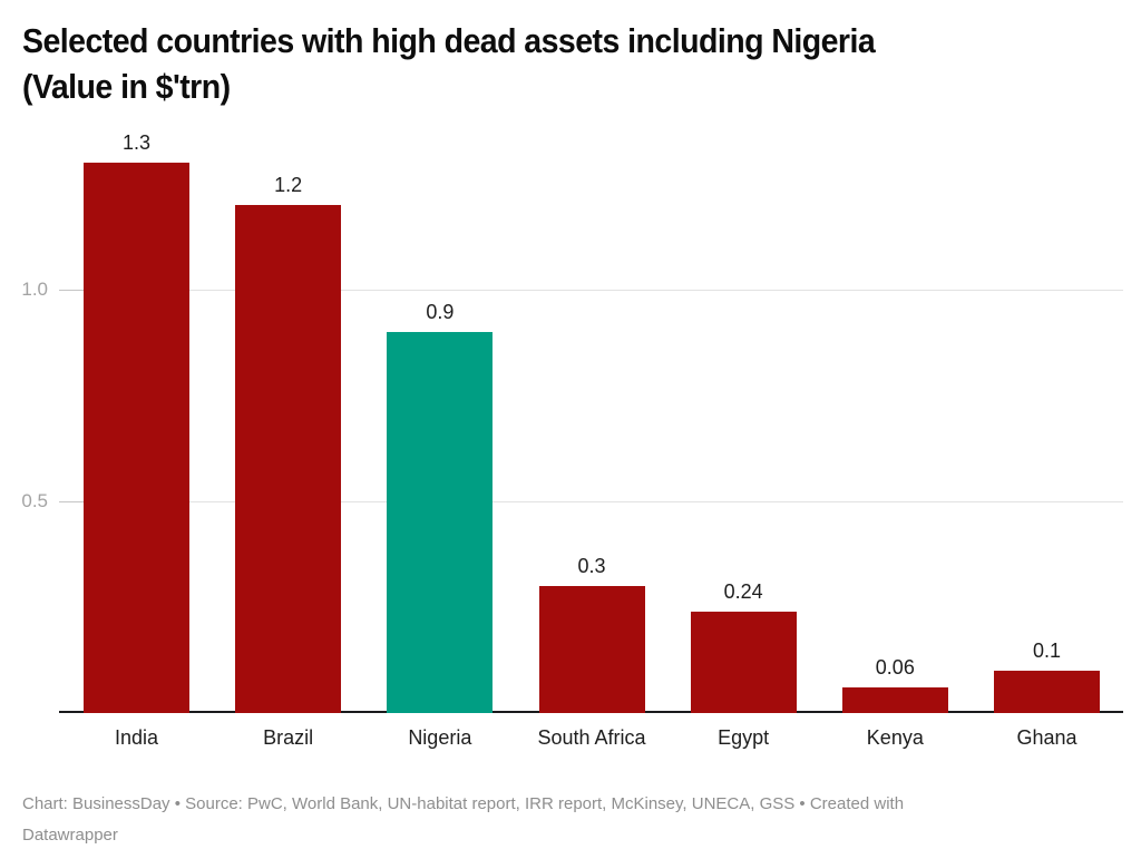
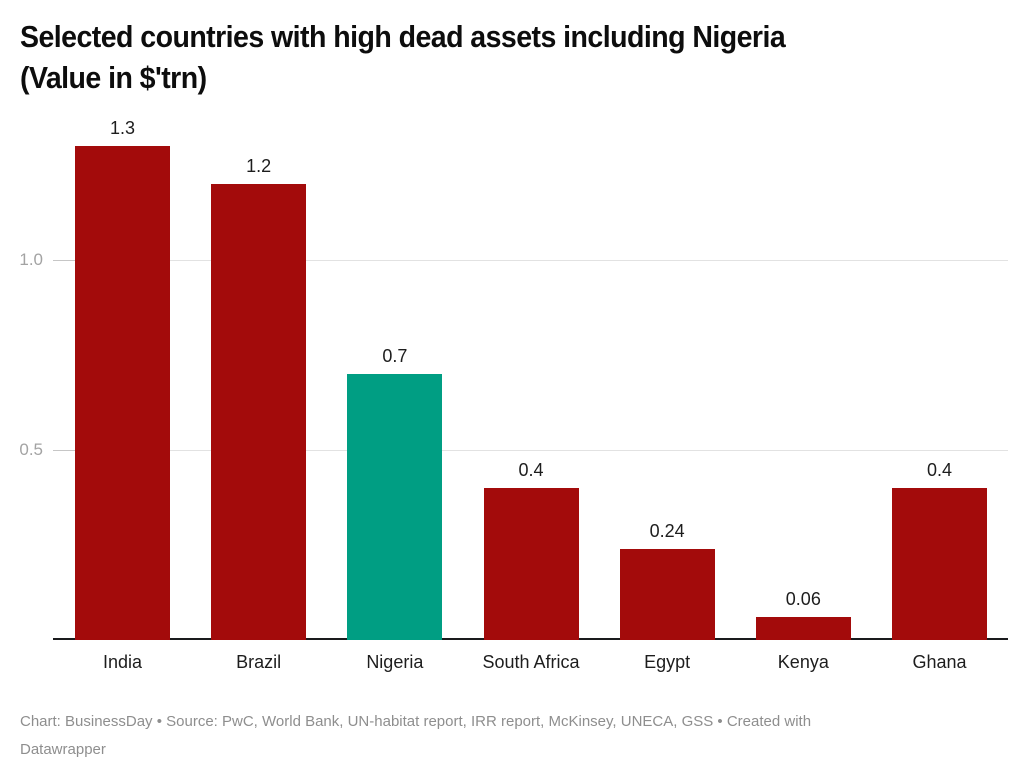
Nigeria: 0.9 -> 0.7
South Africa: 0.3 -> 0.4
Ghana: 0.1 -> 0.4
